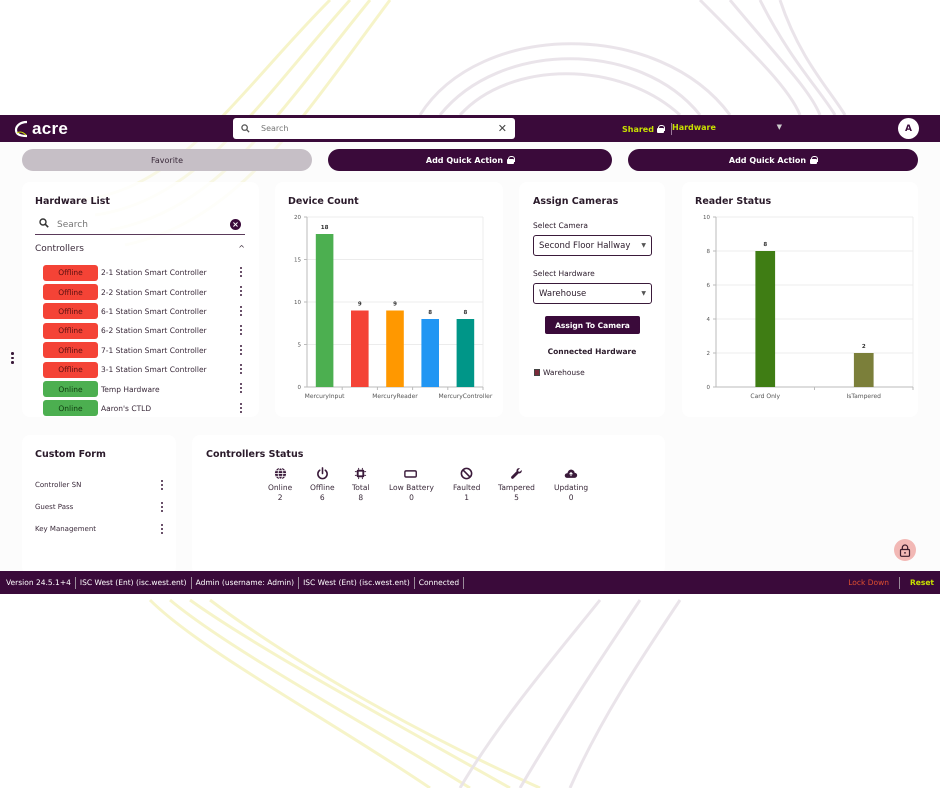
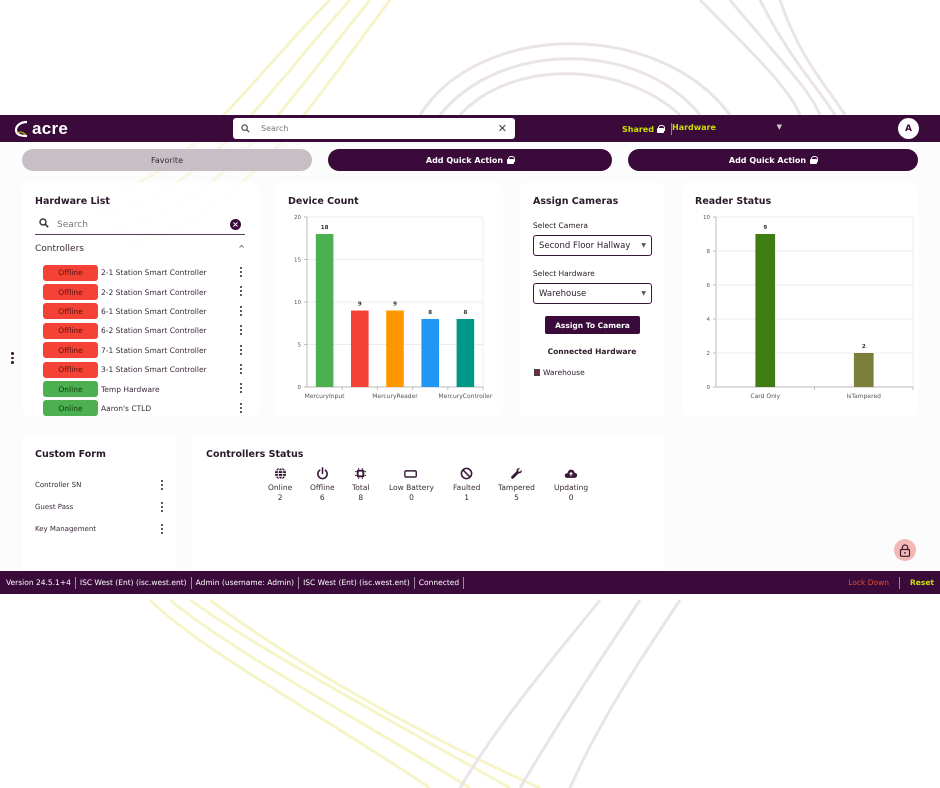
Reader Status/Card Only: 8 -> 9
